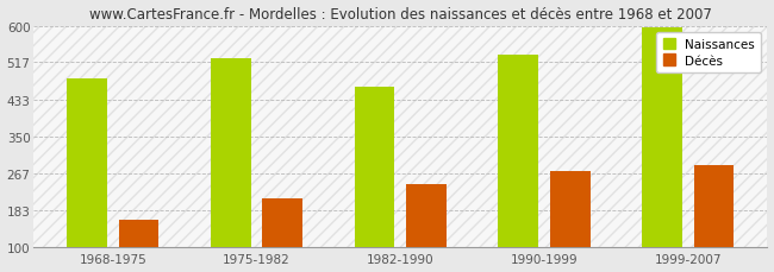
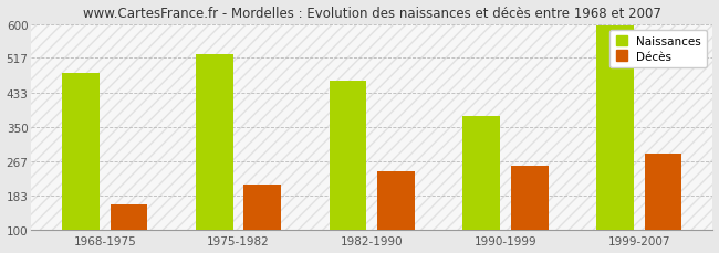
Naissances/1990-1999: 533 -> 375
Décès/1990-1999: 272 -> 255
